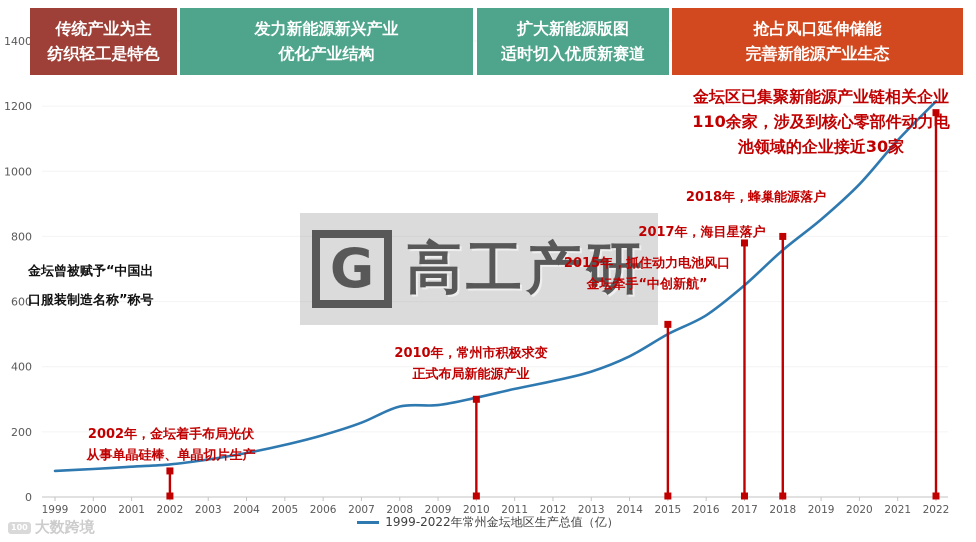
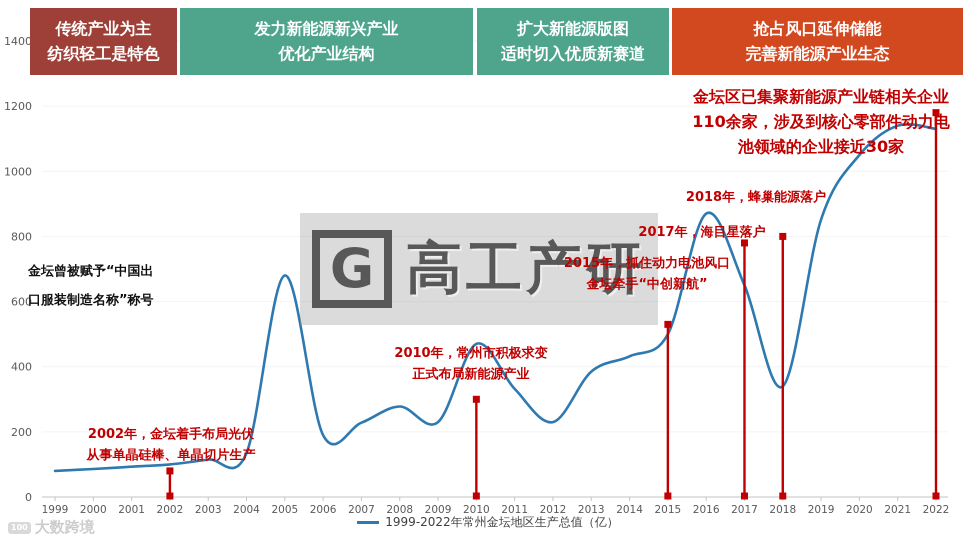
2005: 160 -> 680
2009: 280 -> 230
2010: 300 -> 470
2012: 360 -> 230
2016: 560 -> 870
2018: 760 -> 340
2020: 960 -> 1050
2021: 1100 -> 1140
2022: 1220 -> 1130
